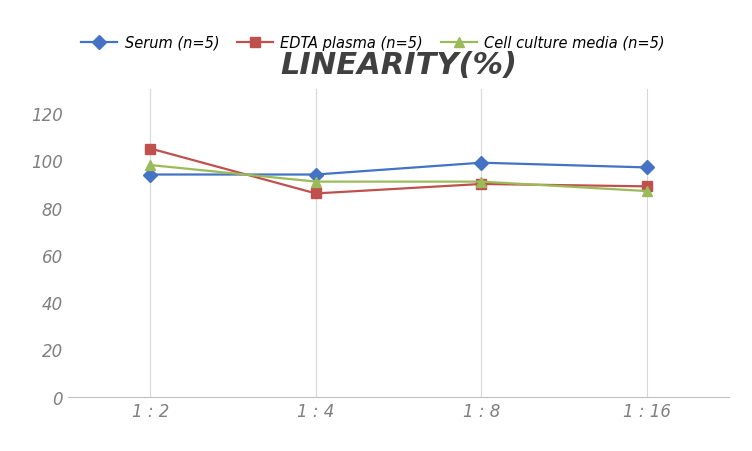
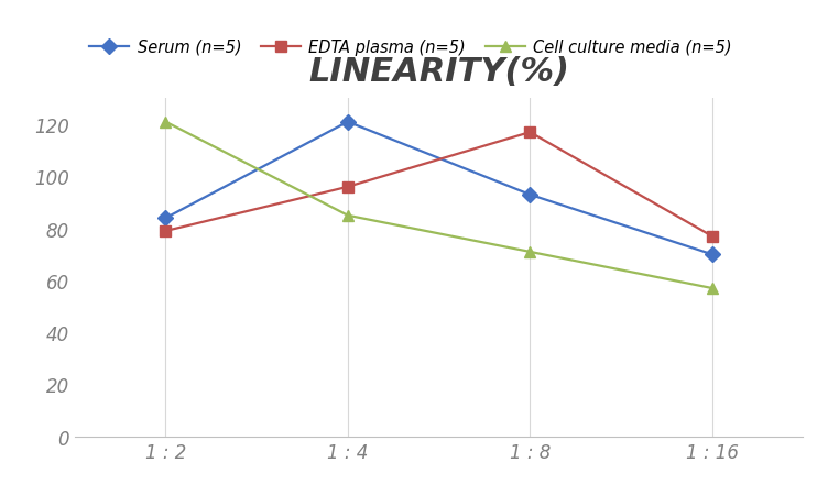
Serum (n=5)/1 : 2: 94 -> 84
EDTA plasma (n=5)/1 : 2: 105 -> 79
Cell culture media (n=5)/1 : 2: 98 -> 121
Serum (n=5)/1 : 4: 94 -> 121
EDTA plasma (n=5)/1 : 4: 86 -> 96
Cell culture media (n=5)/1 : 4: 91 -> 85
Serum (n=5)/1 : 8: 99 -> 93
EDTA plasma (n=5)/1 : 8: 90 -> 117
Cell culture media (n=5)/1 : 8: 91 -> 71
Serum (n=5)/1 : 16: 97 -> 70
EDTA plasma (n=5)/1 : 16: 89 -> 77
Cell culture media (n=5)/1 : 16: 87 -> 57
